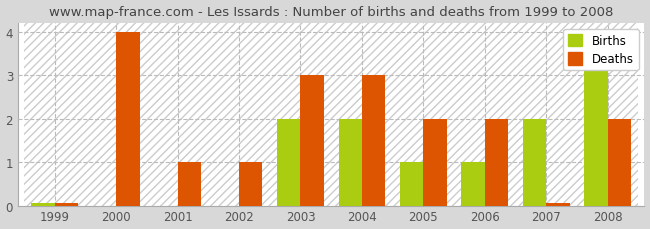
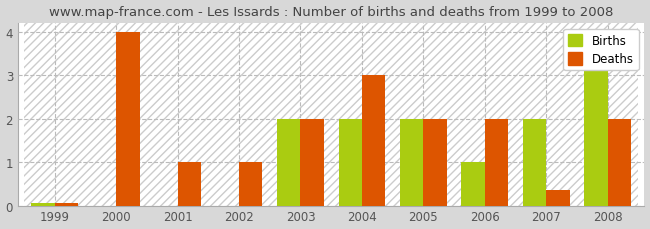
Deaths/2003: 3.00 -> 2.00
Births/2005: 1.00 -> 2.00
Deaths/2007: 0.05 -> 0.35
